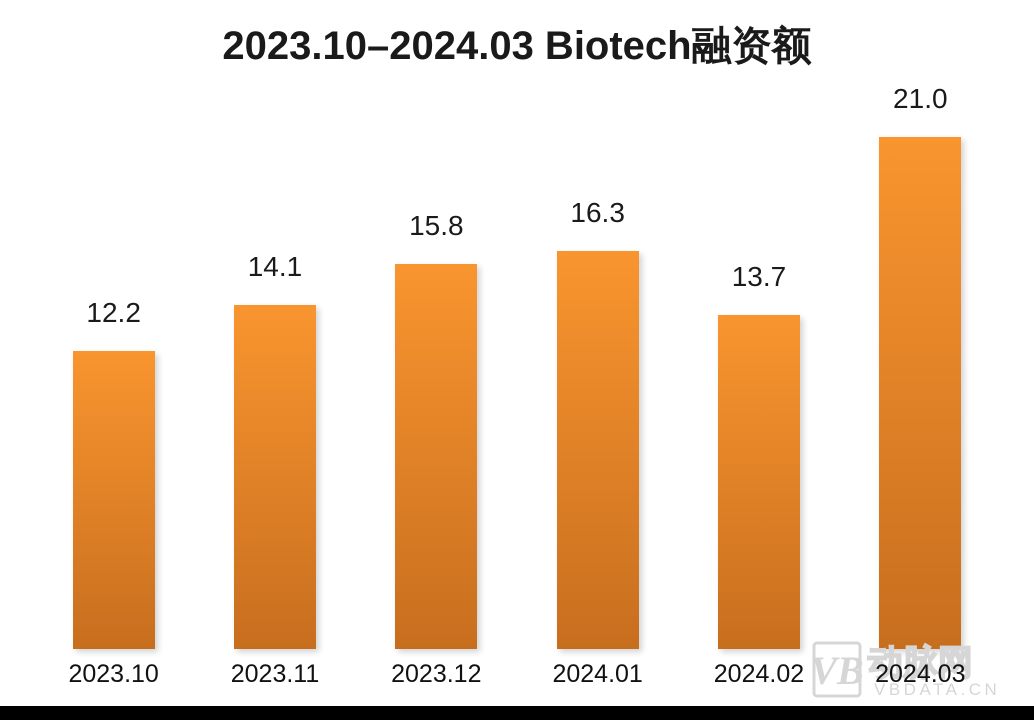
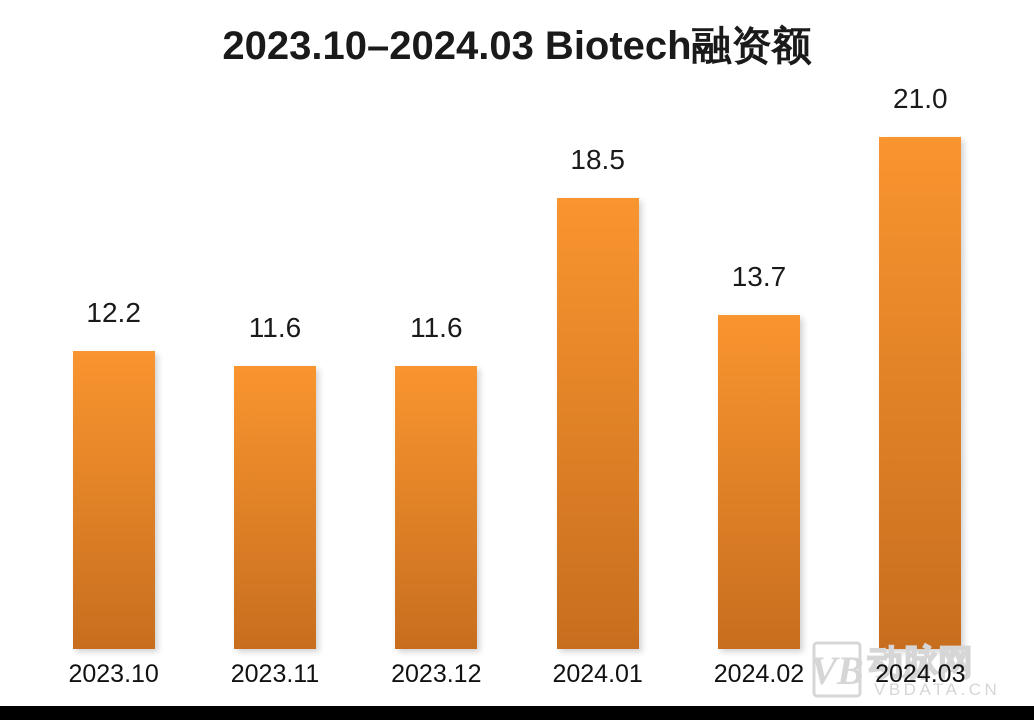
2023.11: 14.1 -> 11.6
2023.12: 15.8 -> 11.6
2024.01: 16.3 -> 18.5
